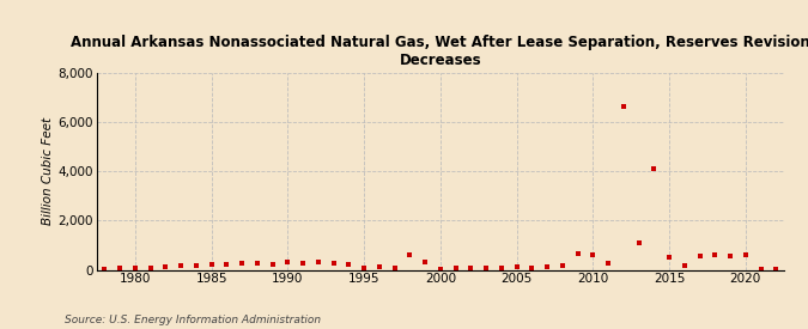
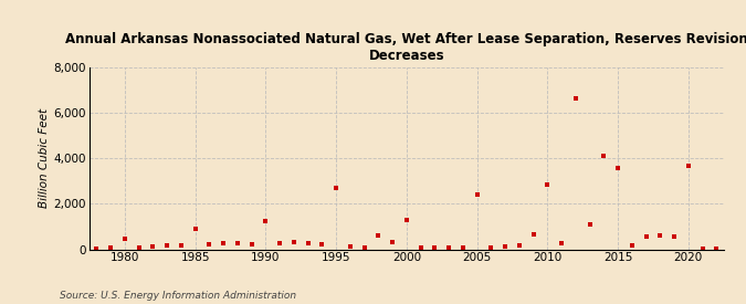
1980: 60 -> 450
1985: 230 -> 900
1990: 300 -> 1,250
1995: 60 -> 2,700
2000: 20 -> 1,300
2005: 100 -> 2,400
2010: 620 -> 2,850
2015: 500 -> 3,550
2020: 600 -> 3,650
